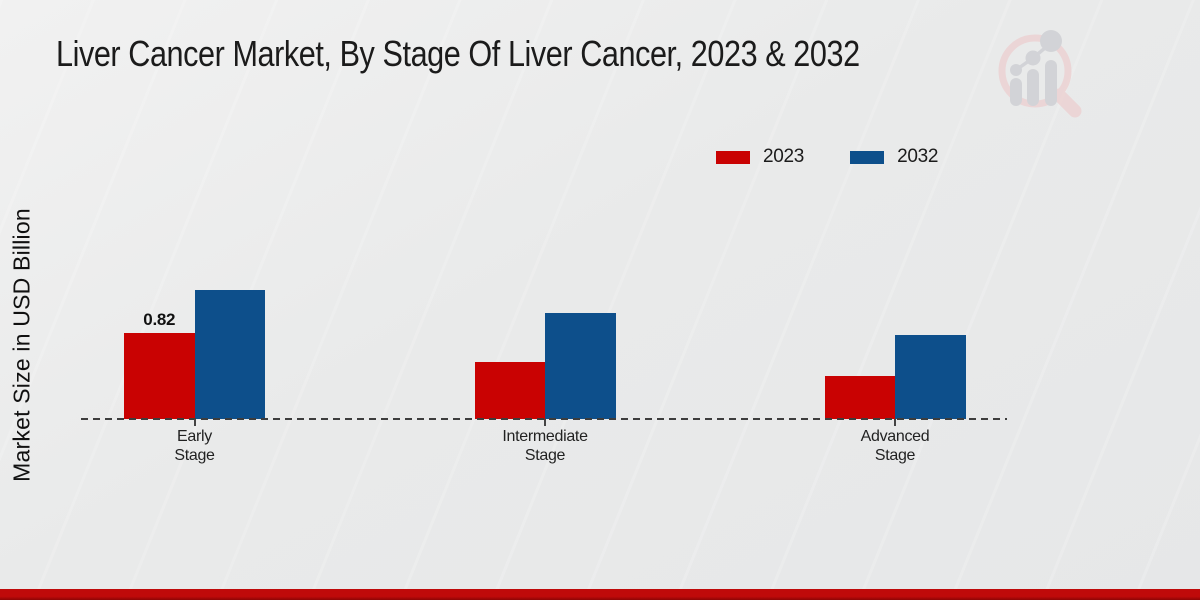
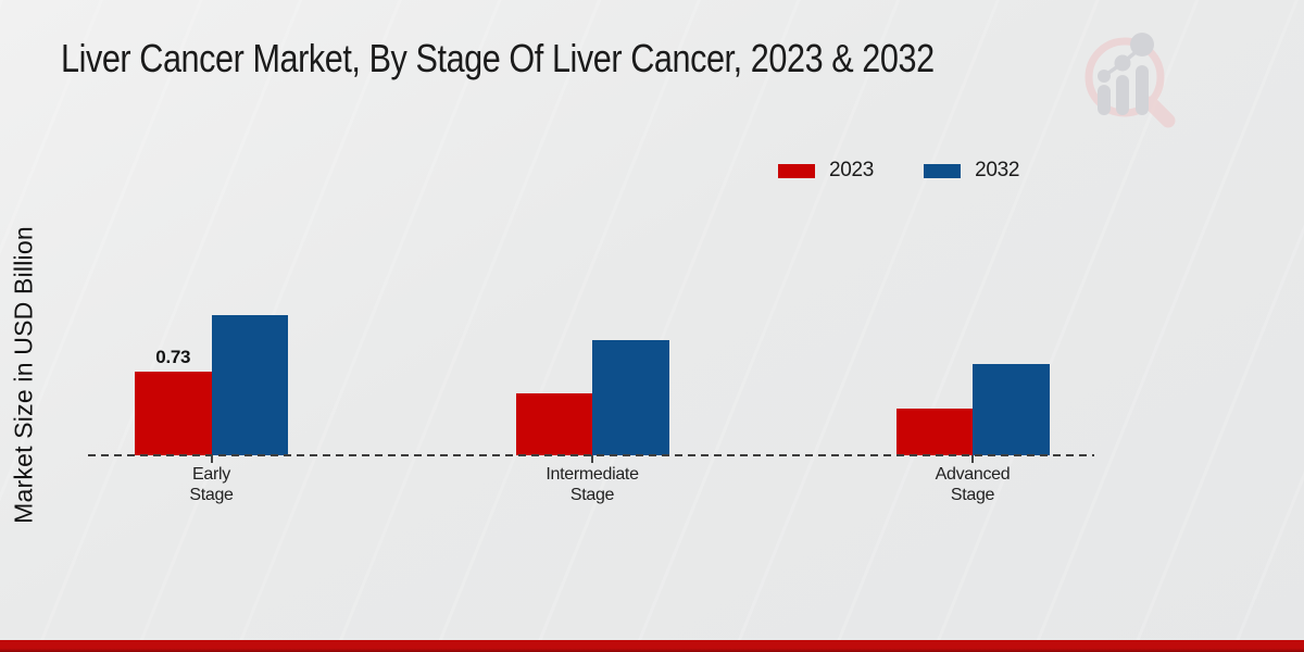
2023/Early Stage: 0.82 -> 0.73
